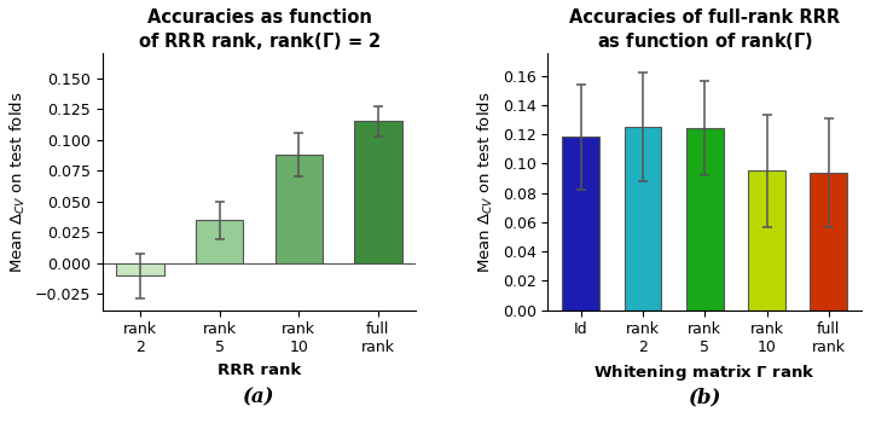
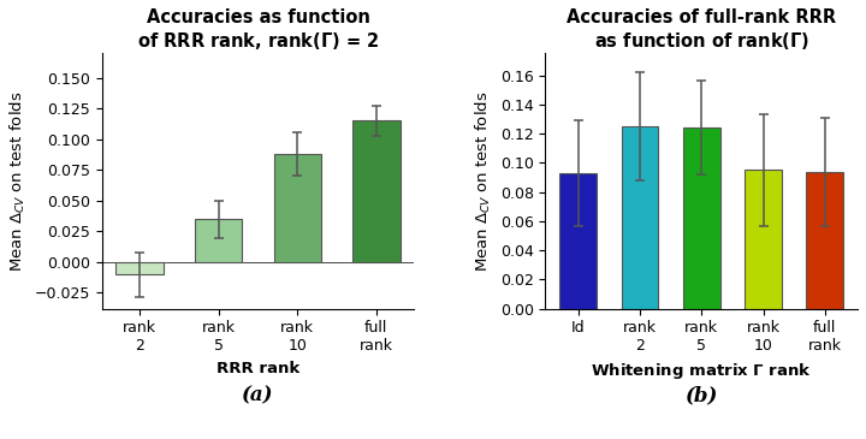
Id: 0.118 -> 0.093
